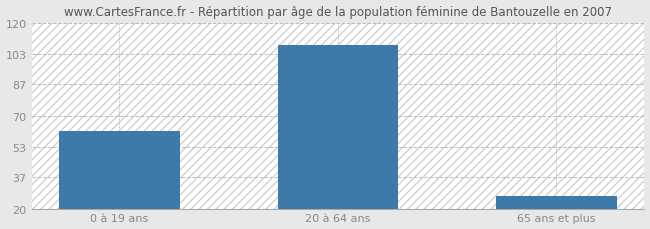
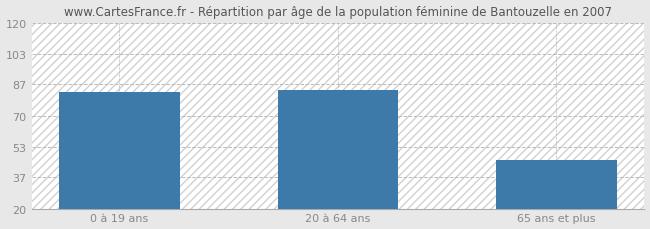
0 à 19 ans: 62 -> 83
20 à 64 ans: 108 -> 84
65 ans et plus: 27 -> 46
